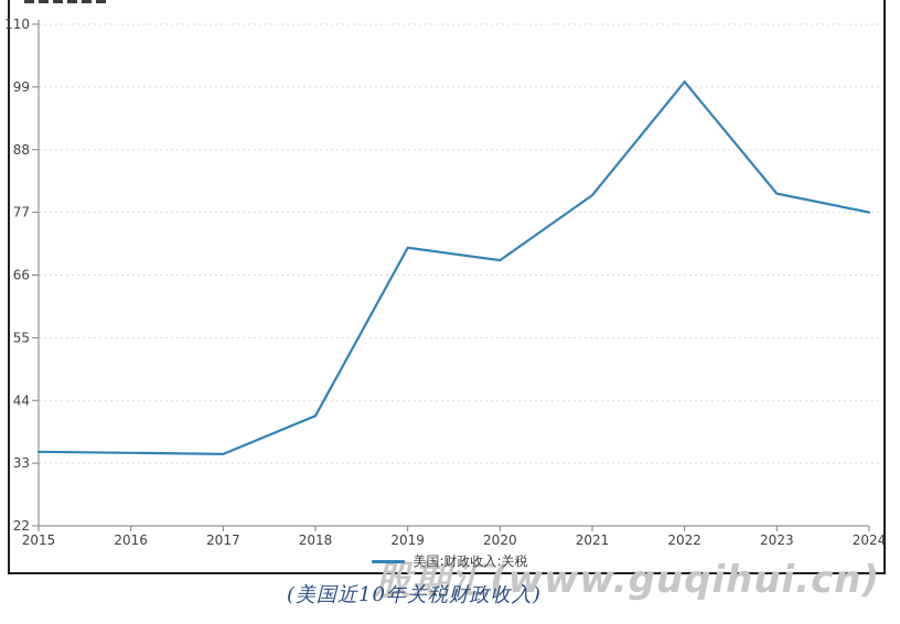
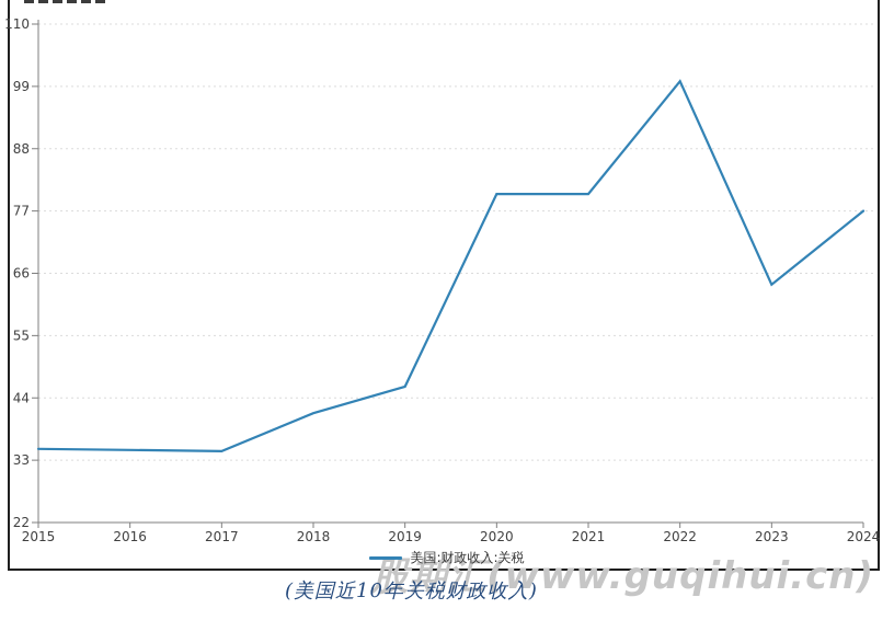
2019: 71 -> 46
2020: 69 -> 80
2023: 80 -> 64
